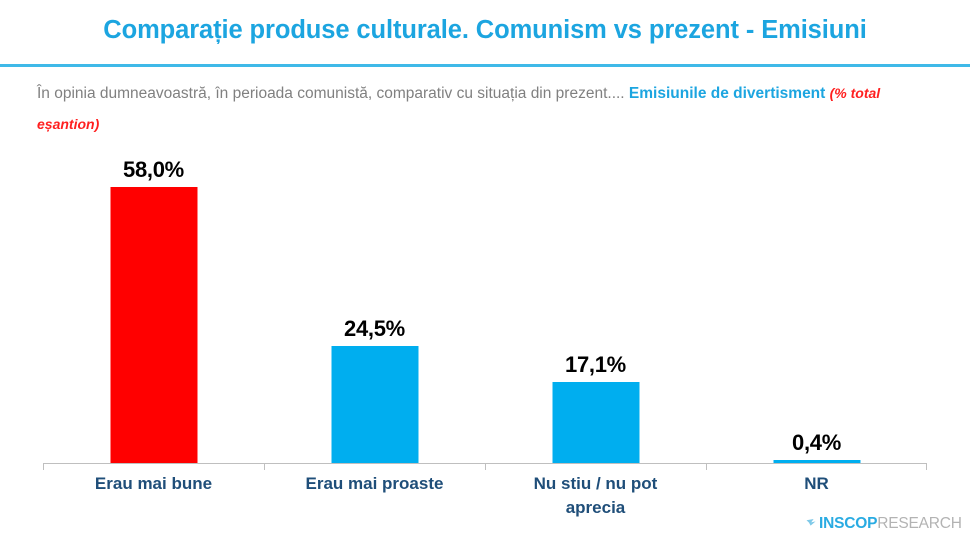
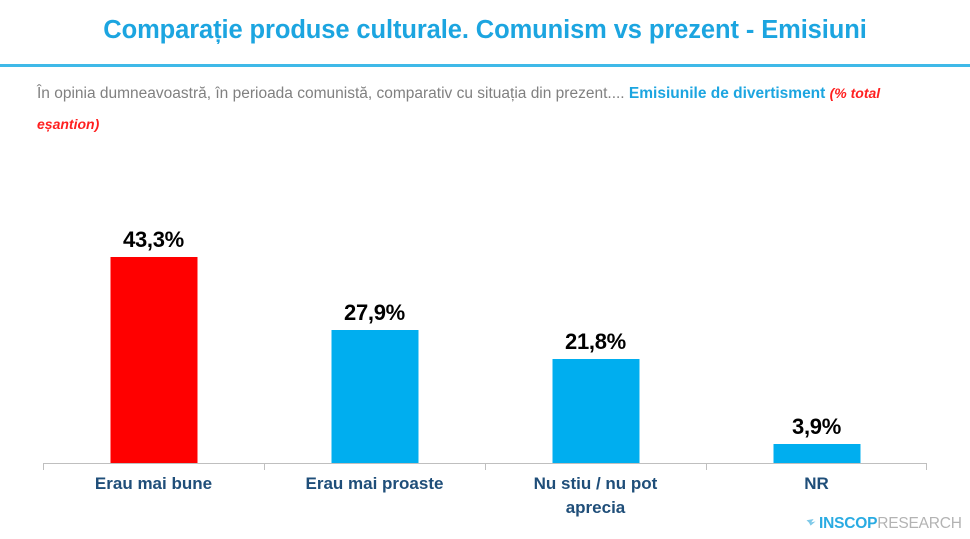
Erau mai bune: 58,0% -> 43,3%
Erau mai proaste: 24,5% -> 27,9%
Nu stiu / nu pot aprecia: 17,1% -> 21,8%
NR: 0,4% -> 3,9%
